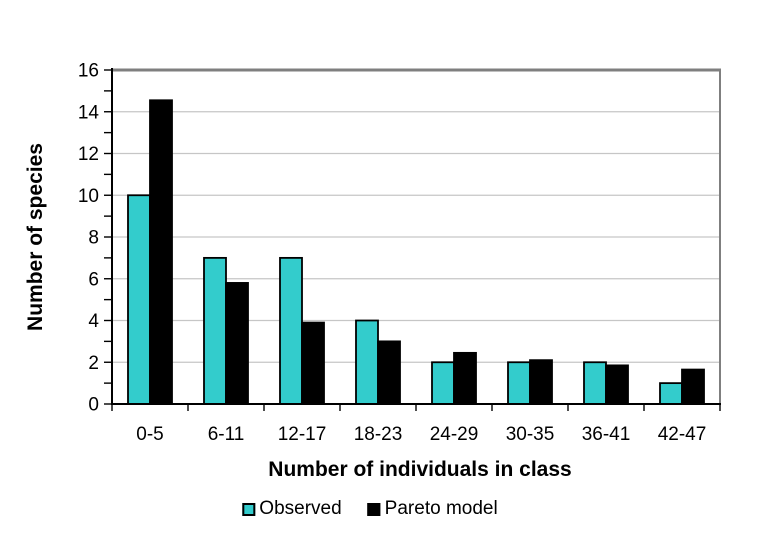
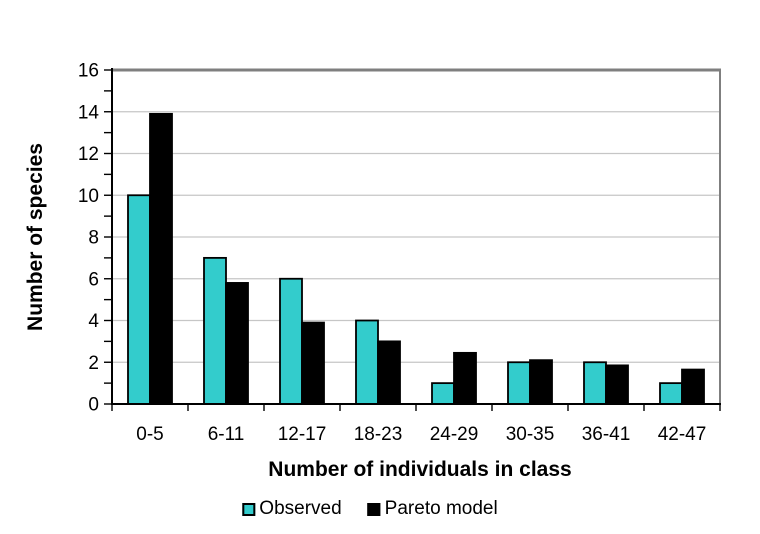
Pareto model/0-5: 14.6 -> 13.9
Observed/12-17: 7 -> 6
Observed/24-29: 2 -> 1
